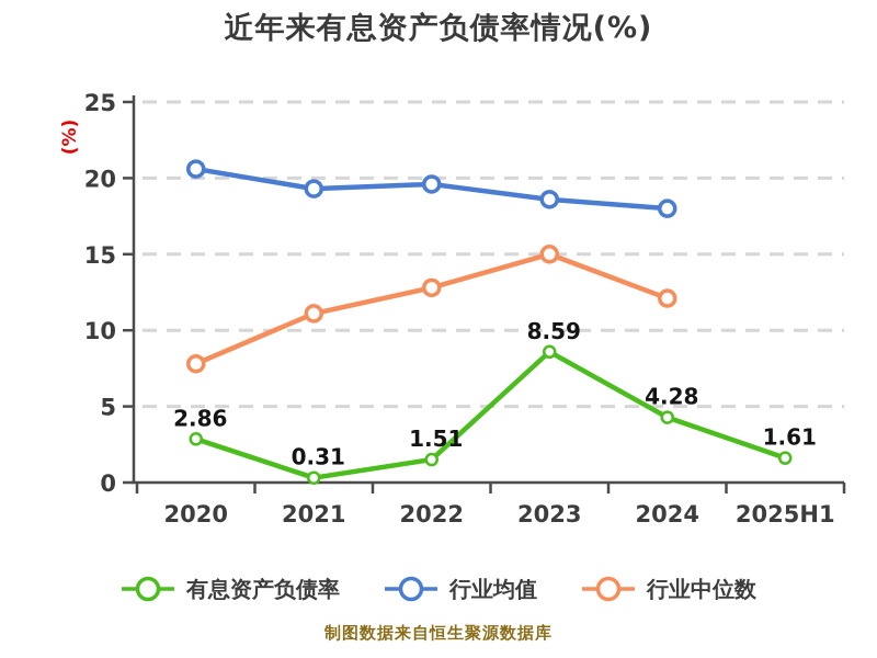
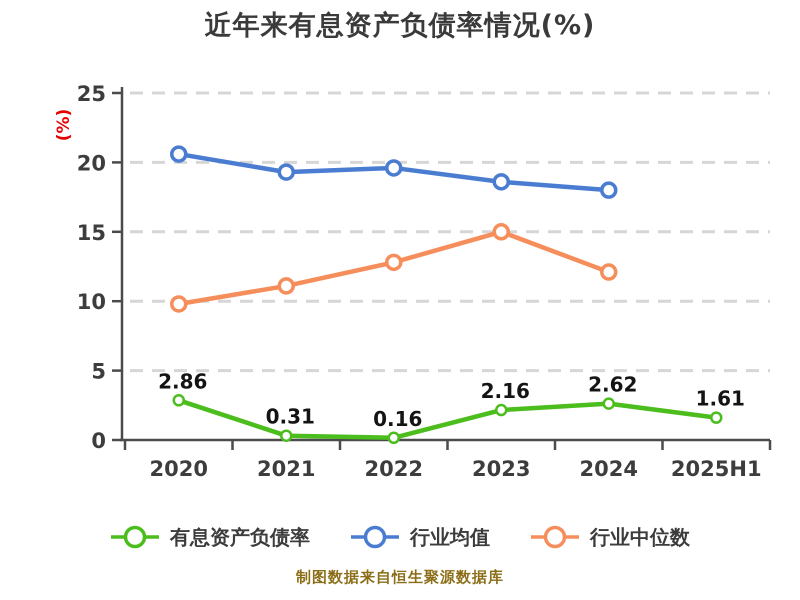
行业中位数/2020: 7.8 -> 9.8
有息资产负债率/2022: 1.51 -> 0.16
有息资产负债率/2023: 8.59 -> 2.16
有息资产负债率/2024: 4.28 -> 2.62
